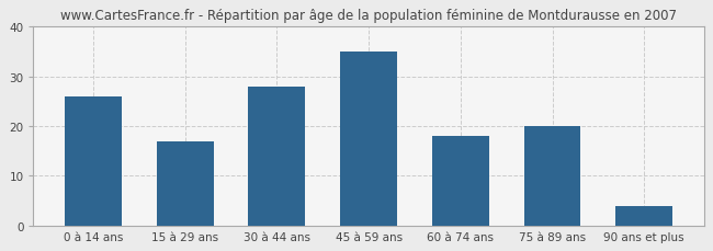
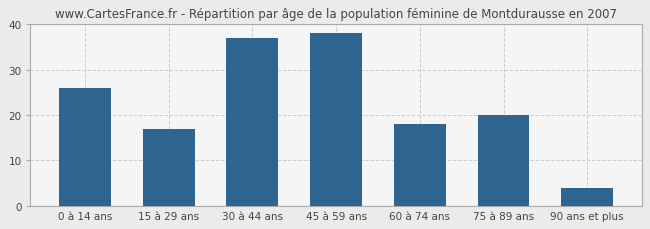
30 à 44 ans: 28 -> 37
45 à 59 ans: 35 -> 38
